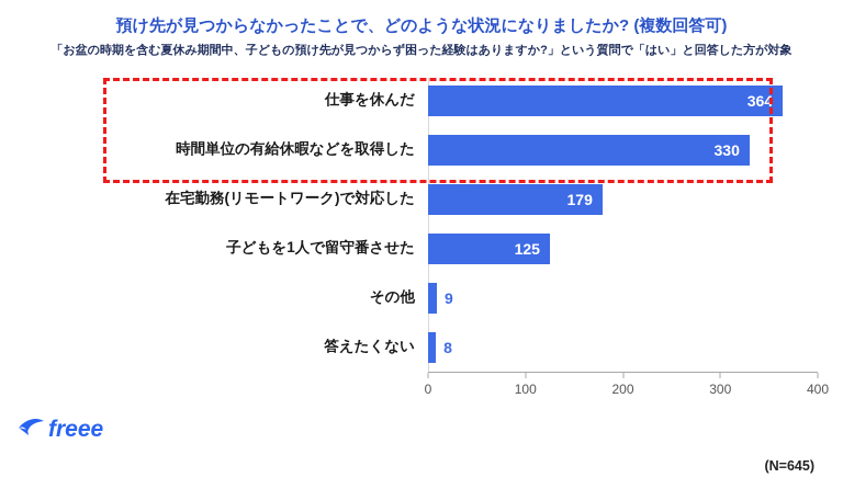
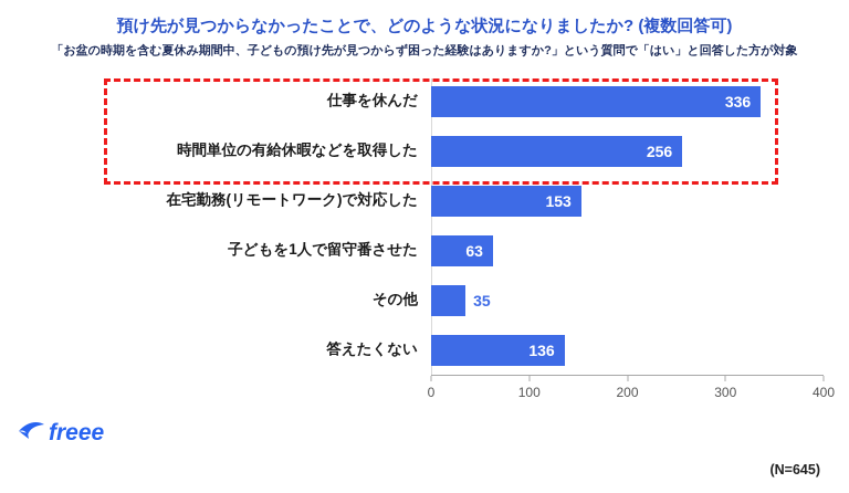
仕事を休んだ: 364 -> 336
時間単位の有給休暇などを取得した: 330 -> 256
在宅勤務(リモートワーク)で対応した: 179 -> 153
子どもを1人で留守番させた: 125 -> 63
その他: 9 -> 35
答えたくない: 8 -> 136
